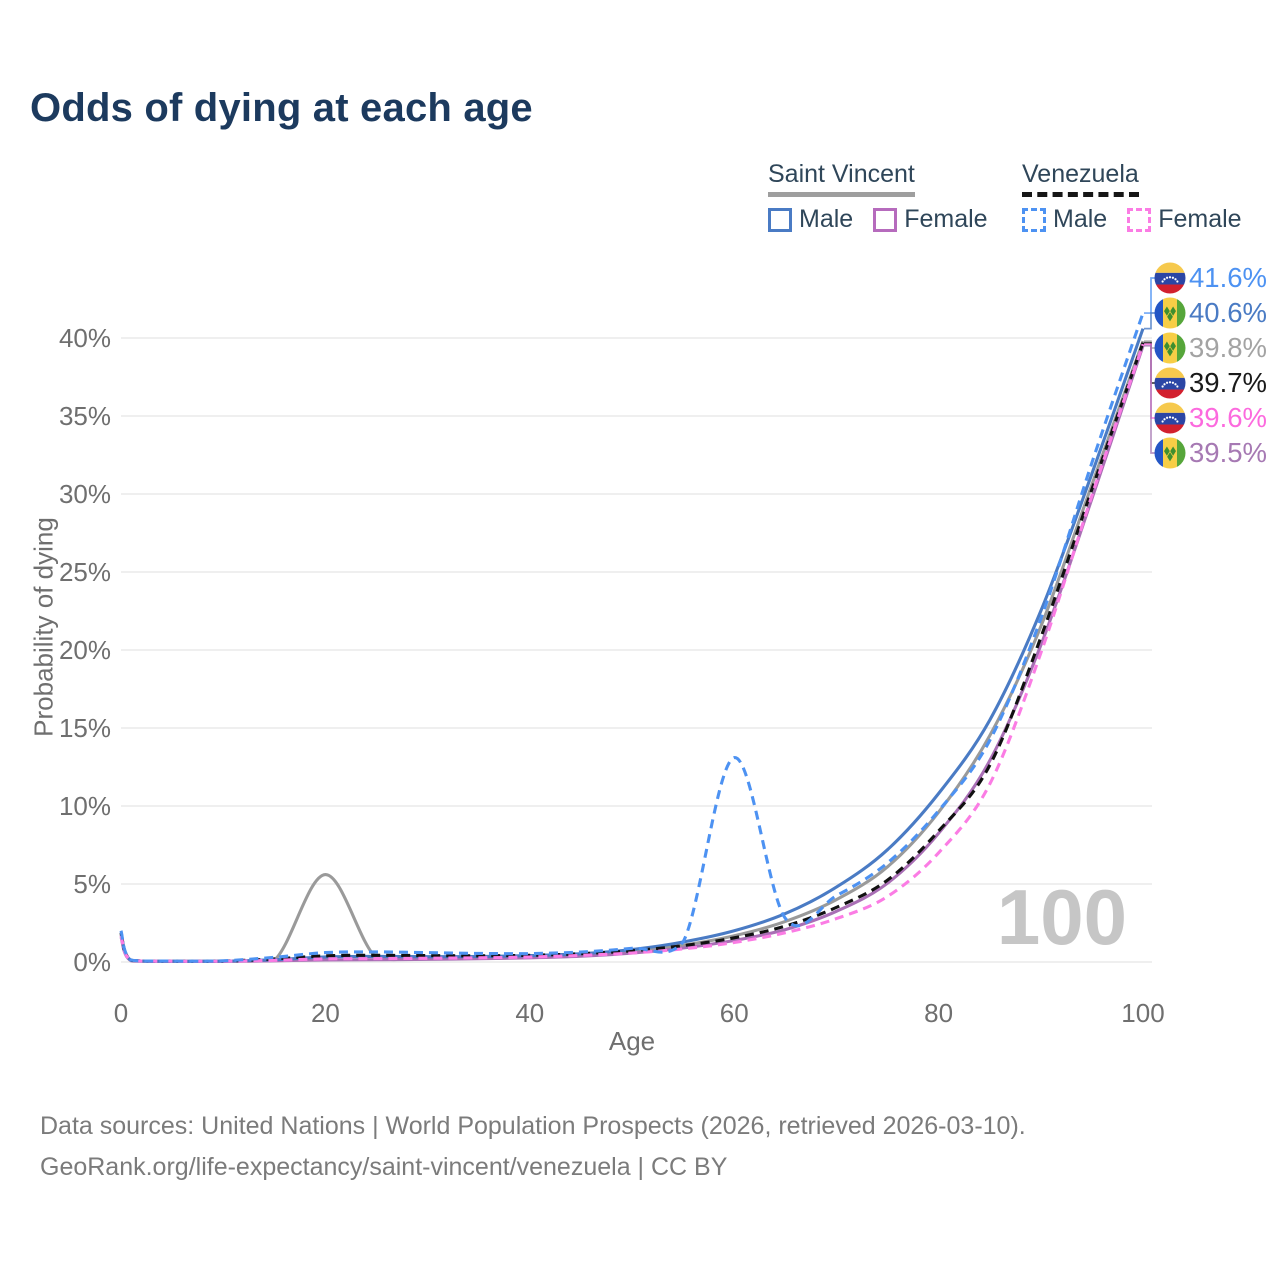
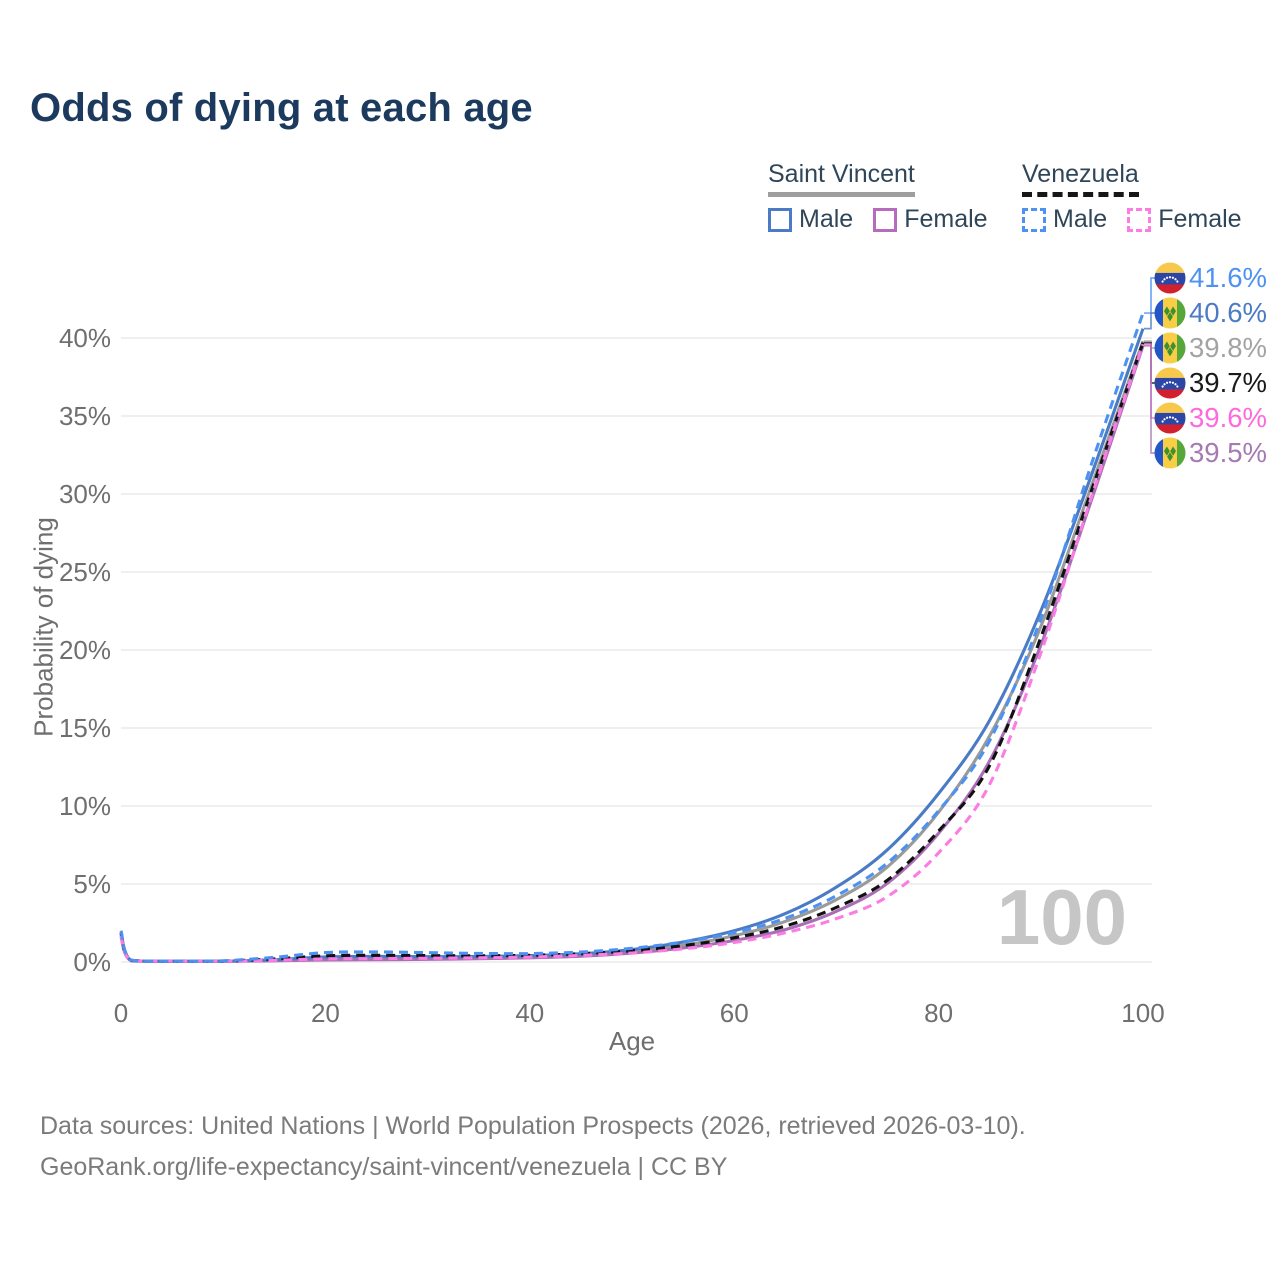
Saint Vincent/20: 5.6% -> 0.2%
Venezuela Male/60: 13.1% -> 1.9%
